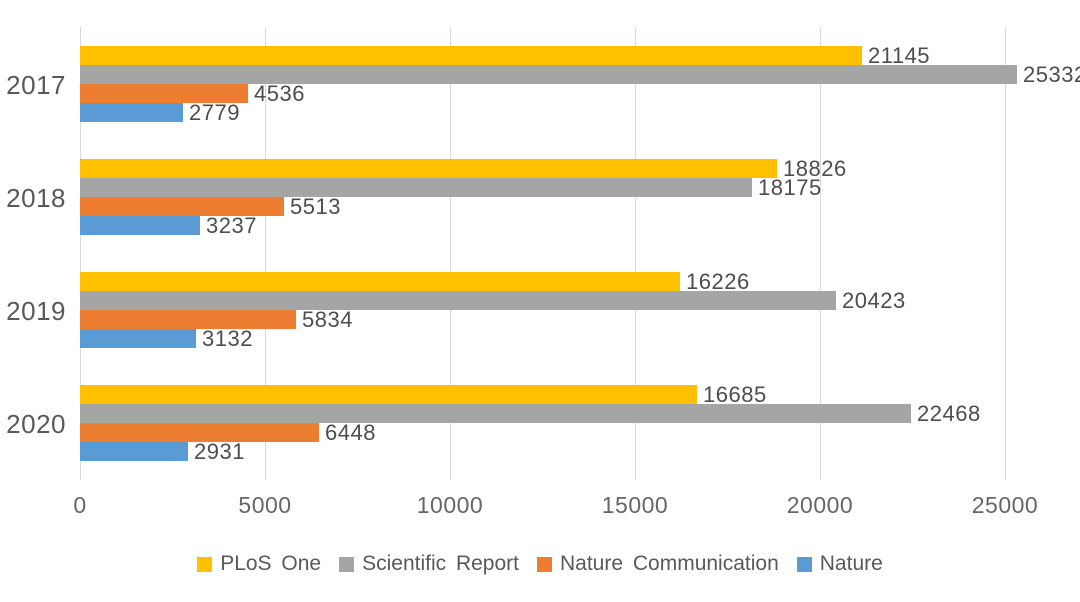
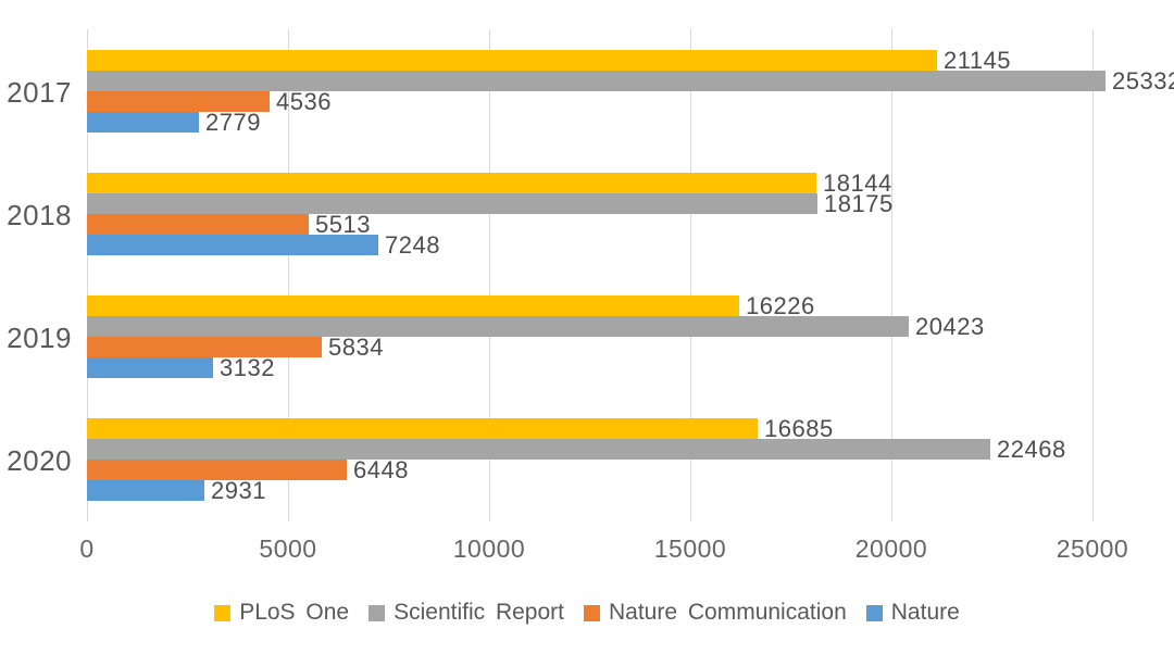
PLoS One/2018: 18826 -> 18144
Nature/2018: 3237 -> 7248
